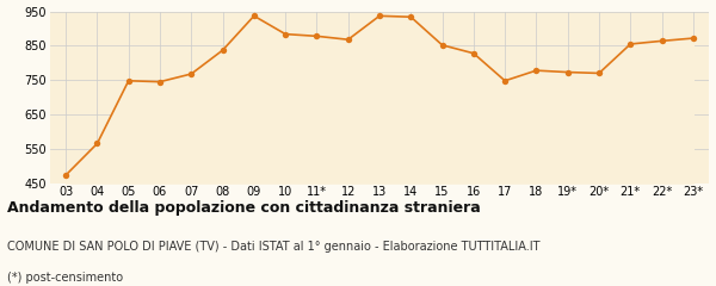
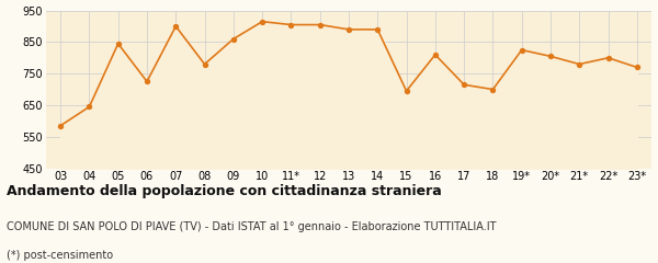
03: 473 -> 585
04: 565 -> 645
05: 748 -> 845
06: 745 -> 725
07: 768 -> 900
08: 837 -> 780
09: 937 -> 860
10: 884 -> 915
11*: 878 -> 905
12: 868 -> 905
13: 937 -> 890
14: 934 -> 890
15: 852 -> 695
16: 828 -> 810
17: 748 -> 715
18: 778 -> 700
19*: 773 -> 825
20*: 770 -> 805
21*: 855 -> 780
22*: 864 -> 800
23*: 872 -> 770
